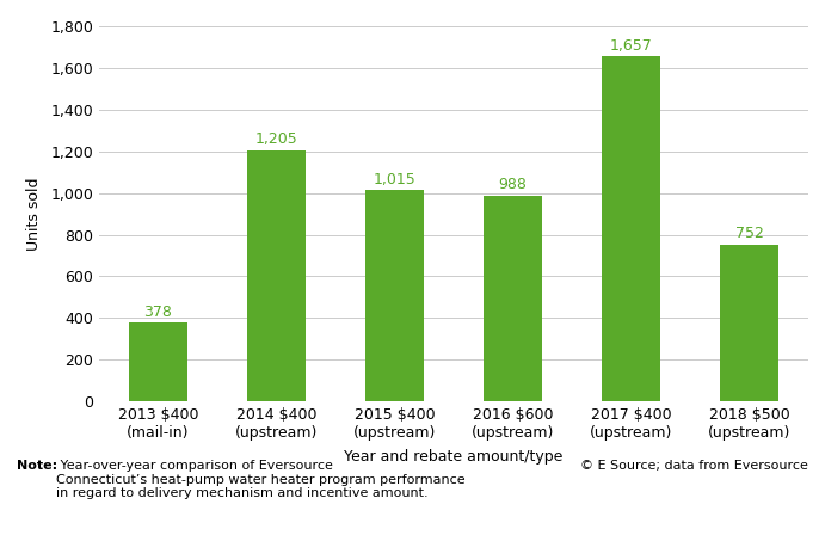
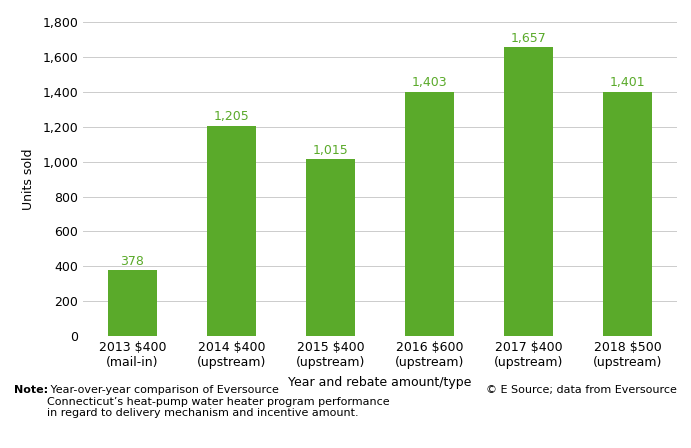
2016 $600 (upstream): 988 -> 1,403
2018 $500 (upstream): 752 -> 1,401
